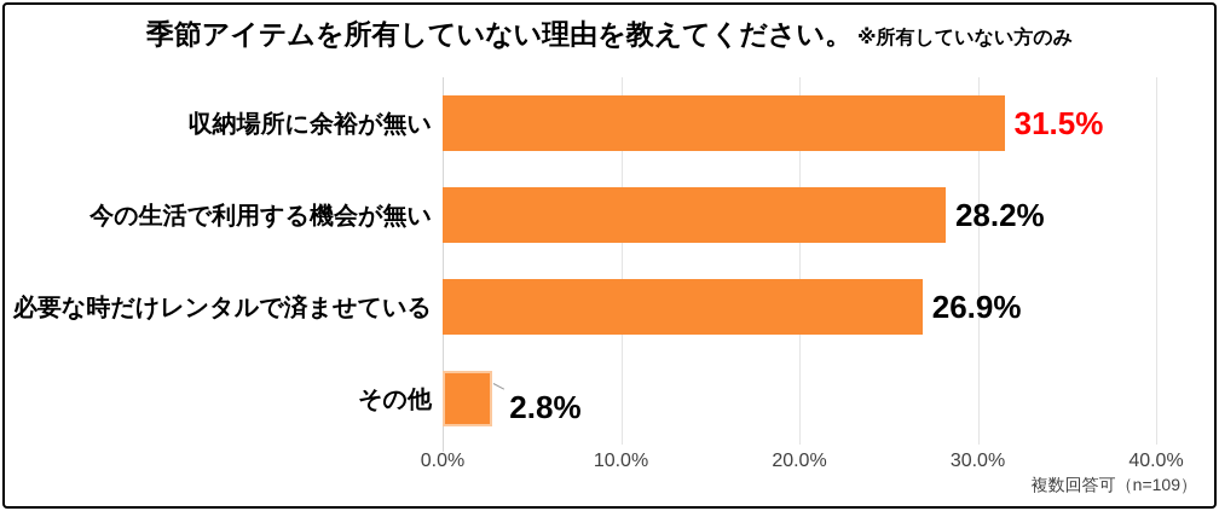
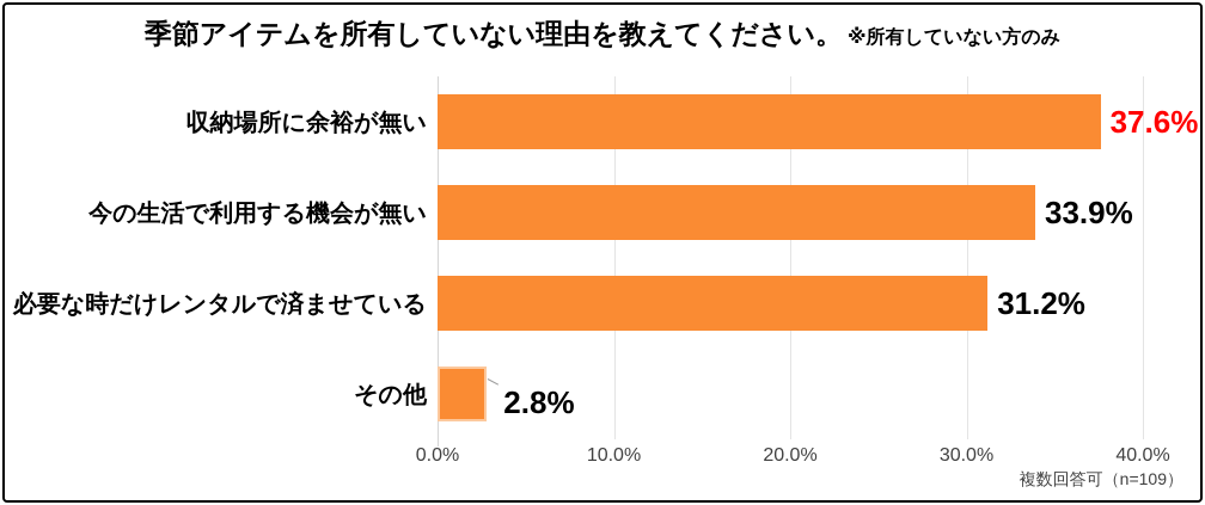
収納場所に余裕が無い: 31.5% -> 37.6%
今の生活で利用する機会が無い: 28.2% -> 33.9%
必要な時だけレンタルで済ませている: 26.9% -> 31.2%
